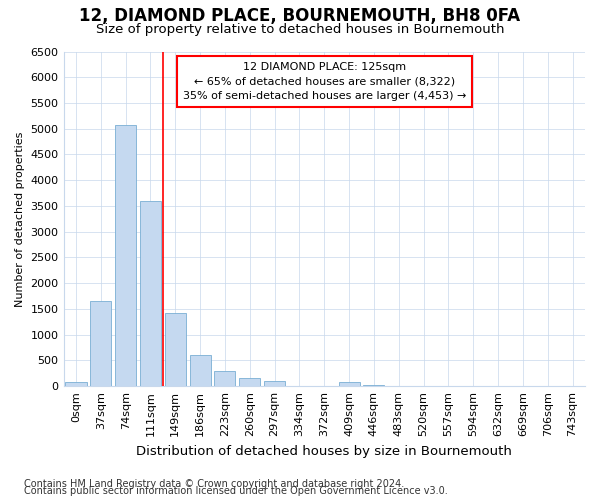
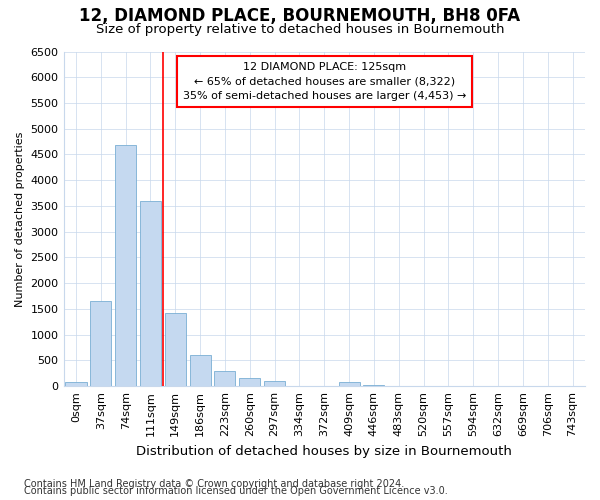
74sqm: 5080 -> 4680
